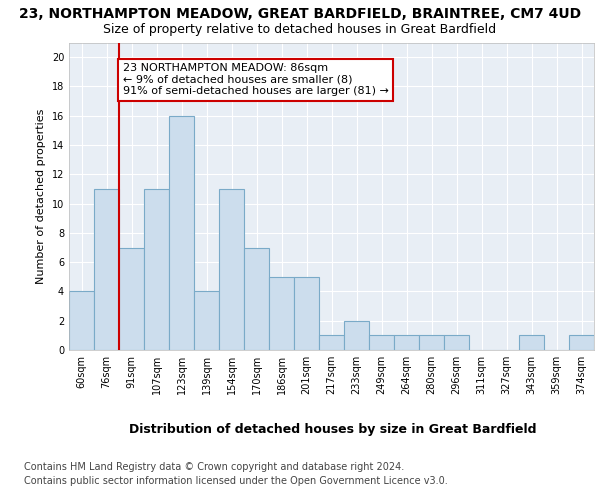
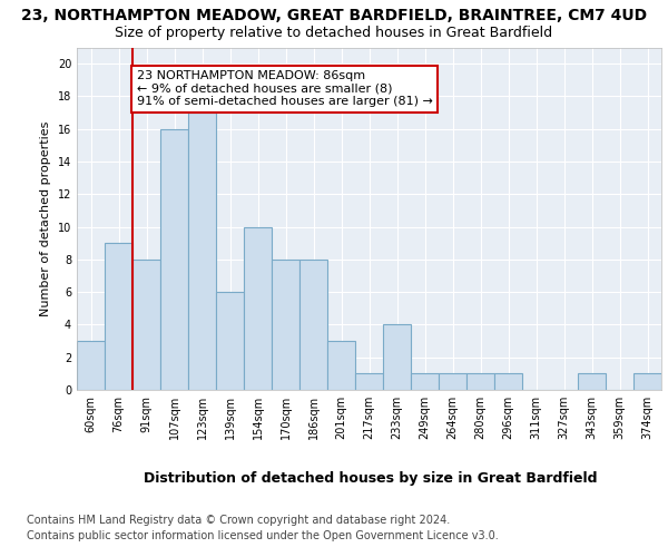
60sqm: 4 -> 3
76sqm: 11 -> 9
91sqm: 7 -> 8
107sqm: 11 -> 16
123sqm: 16 -> 17
139sqm: 4 -> 6
154sqm: 11 -> 10
170sqm: 7 -> 8
186sqm: 5 -> 8
201sqm: 5 -> 3
233sqm: 2 -> 4
